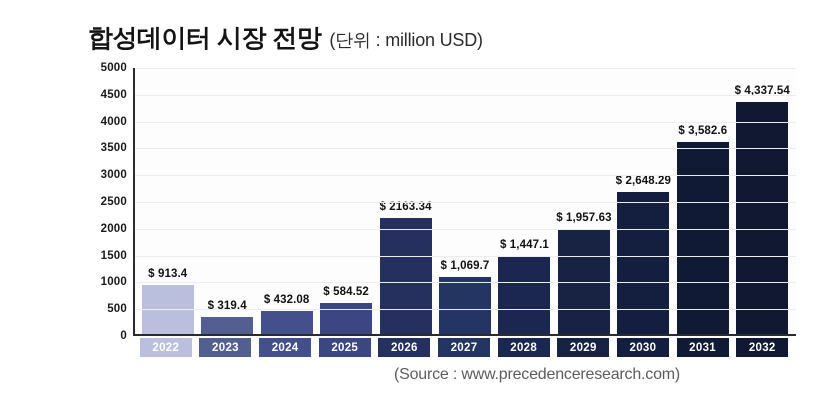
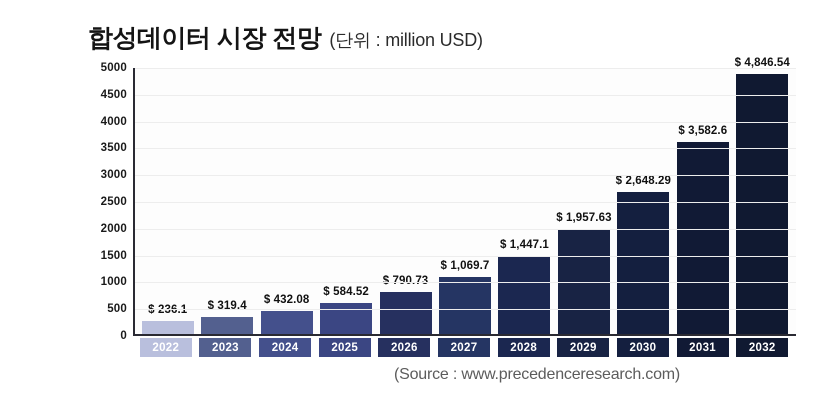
2022: 913.4 -> 236.1
2026: 2163.34 -> 790.73
2032: 4,337.54 -> 4,846.54
